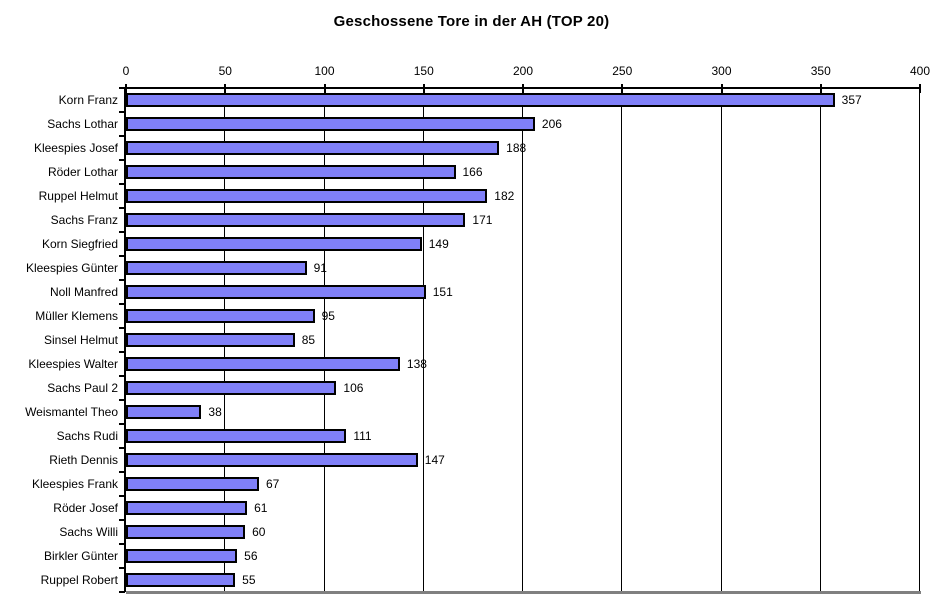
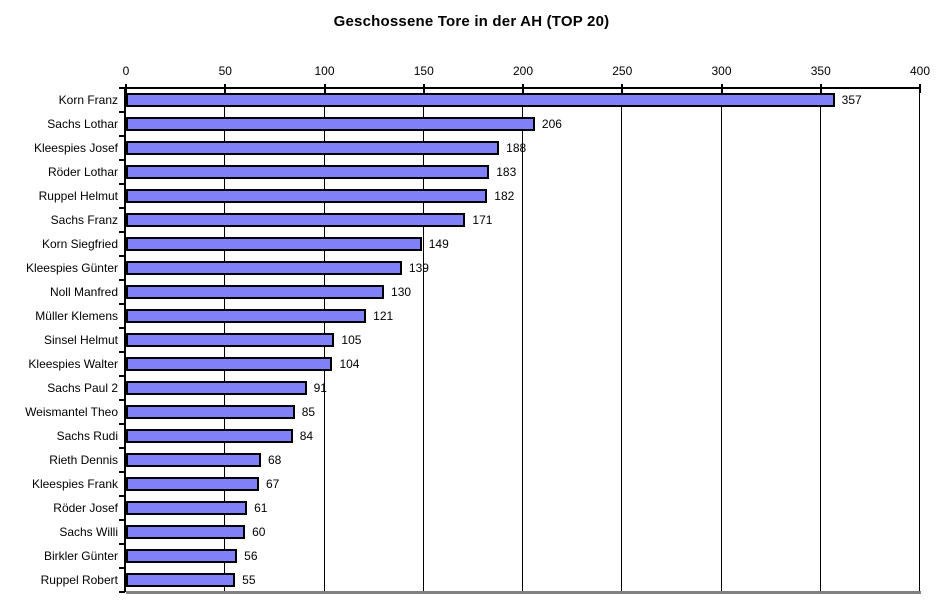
Röder Lothar: 166 -> 183
Kleespies Günter: 91 -> 139
Noll Manfred: 151 -> 130
Müller Klemens: 95 -> 121
Sinsel Helmut: 85 -> 105
Kleespies Walter: 138 -> 104
Sachs Paul 2: 106 -> 91
Weismantel Theo: 38 -> 85
Sachs Rudi: 111 -> 84
Rieth Dennis: 147 -> 68
